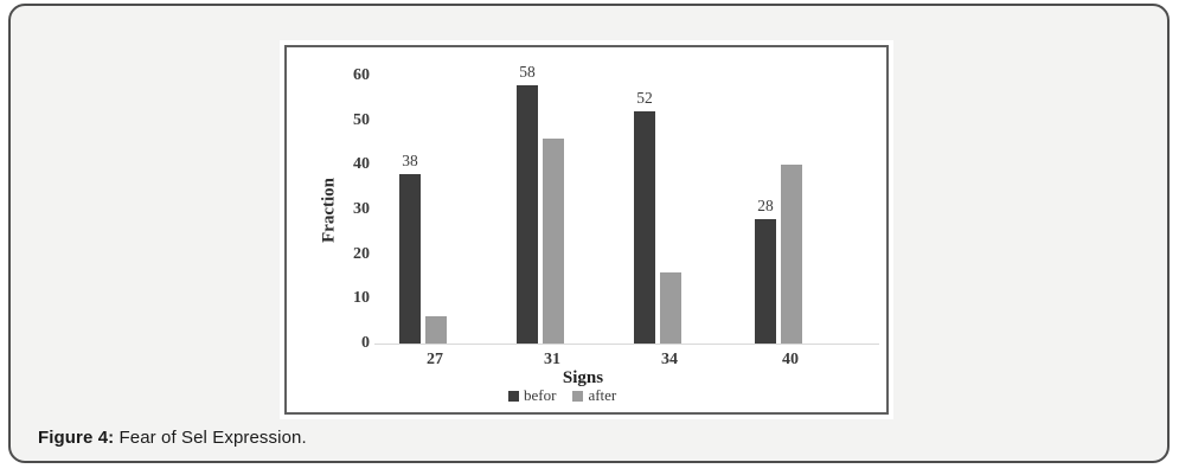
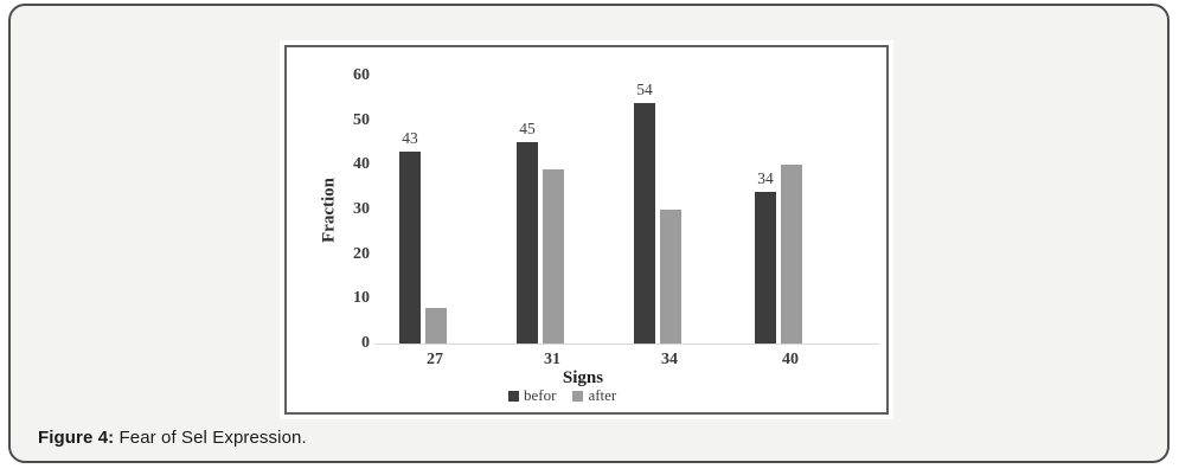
befor/27: 38 -> 43
after/27: 6 -> 8
befor/31: 58 -> 45
after/31: 46 -> 39
befor/34: 52 -> 54
after/34: 16 -> 30
befor/40: 28 -> 34
